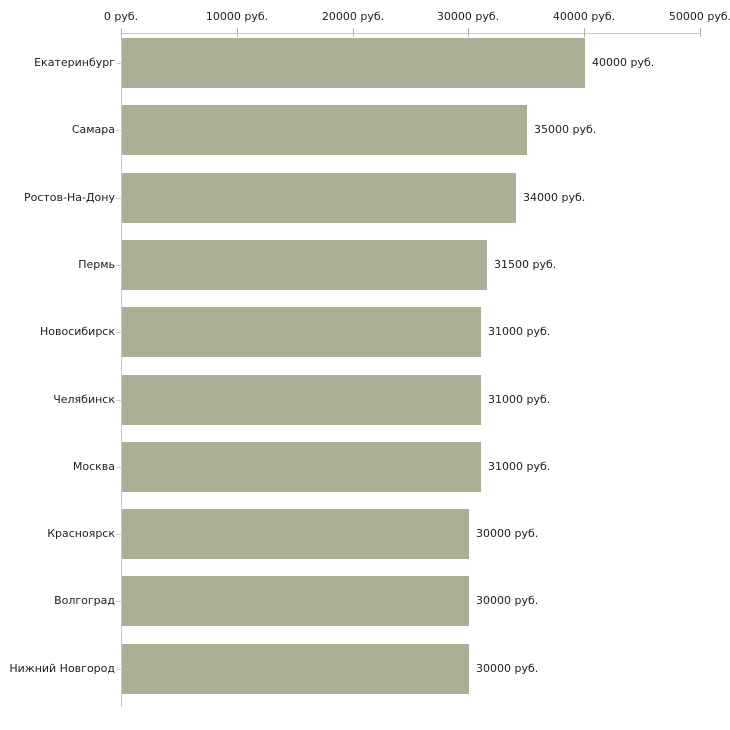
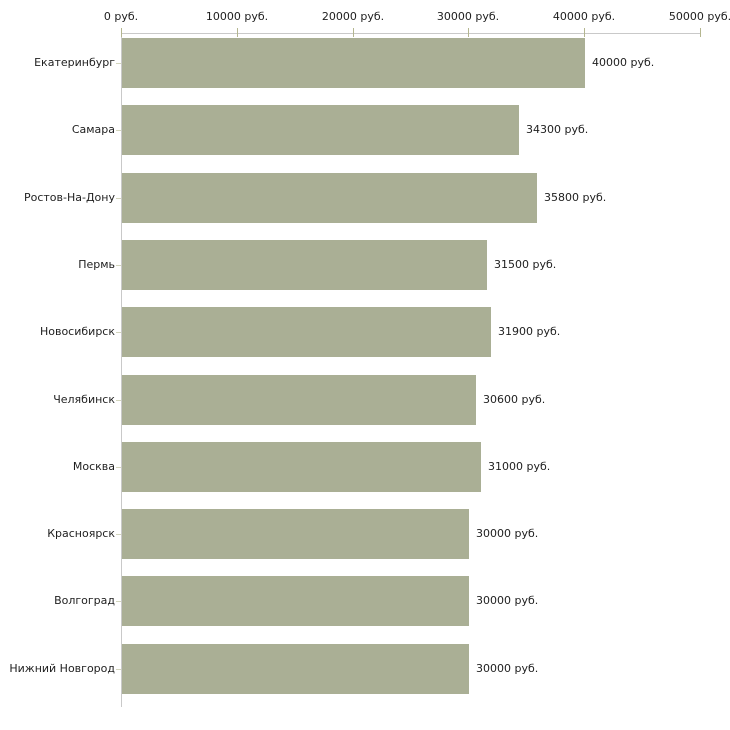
Самара: 35000 -> 34300
Ростов-На-Дону: 34000 -> 35800
Новосибирск: 31000 -> 31900
Челябинск: 31000 -> 30600
